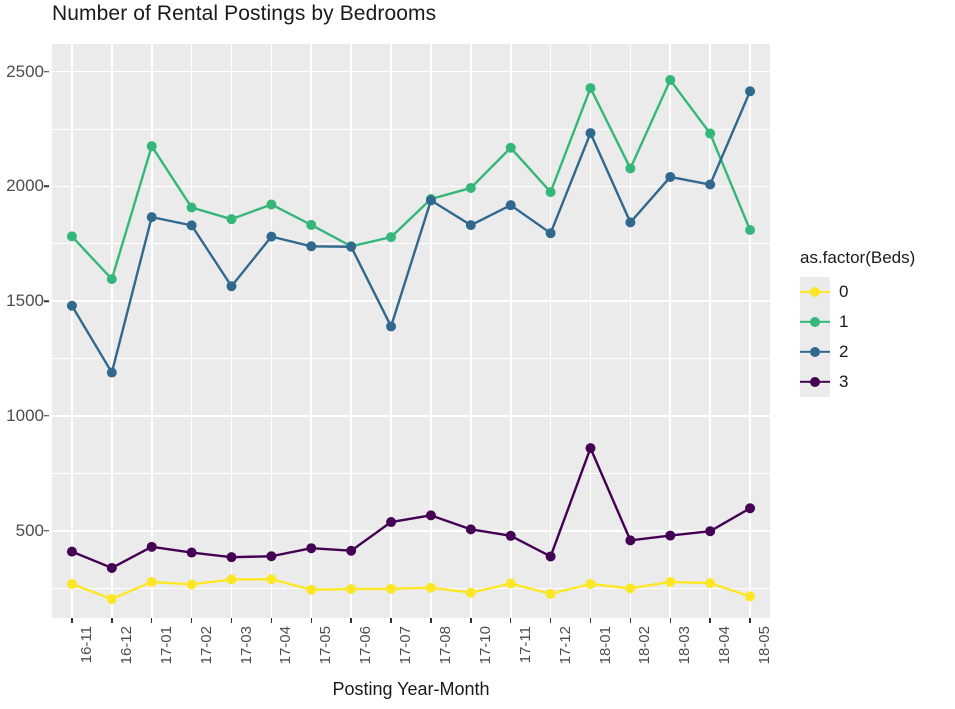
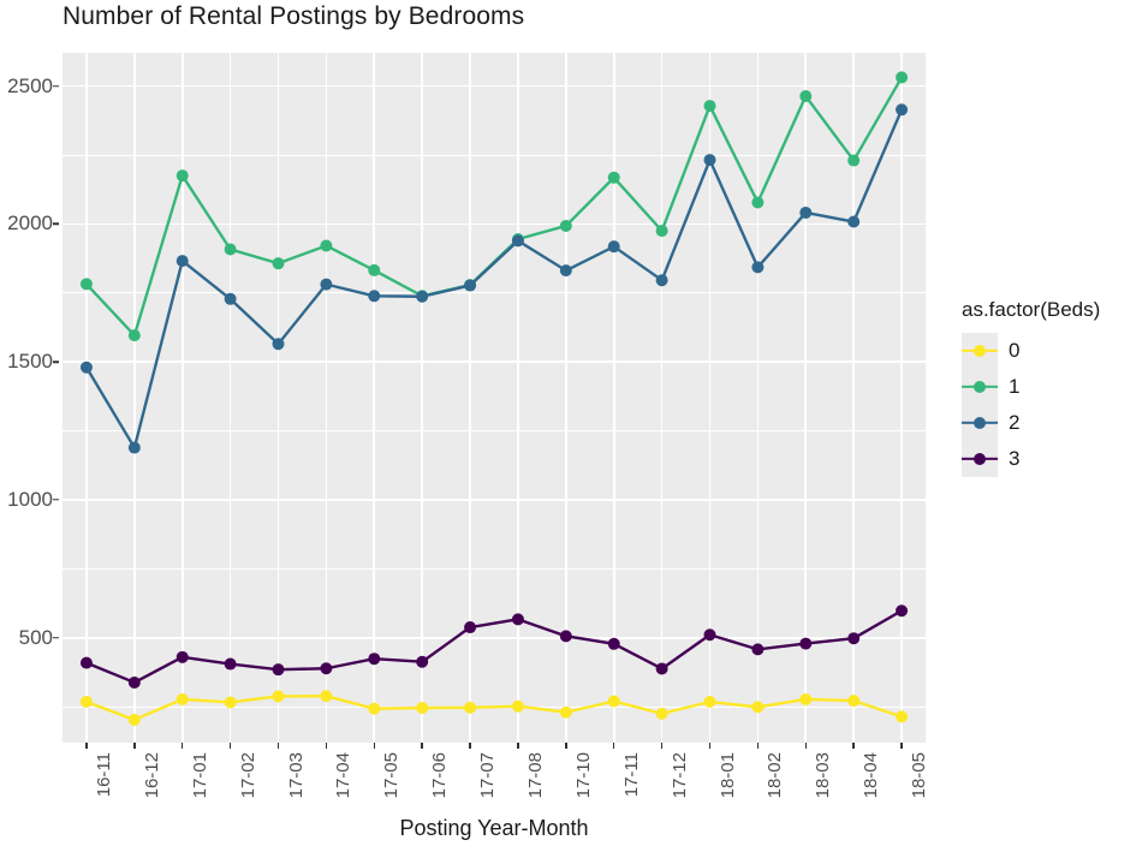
2/17-02: 1830 -> 1730
2/17-07: 1390 -> 1780
3/18-01: 860 -> 510
1/18-05: 1810 -> 2530
